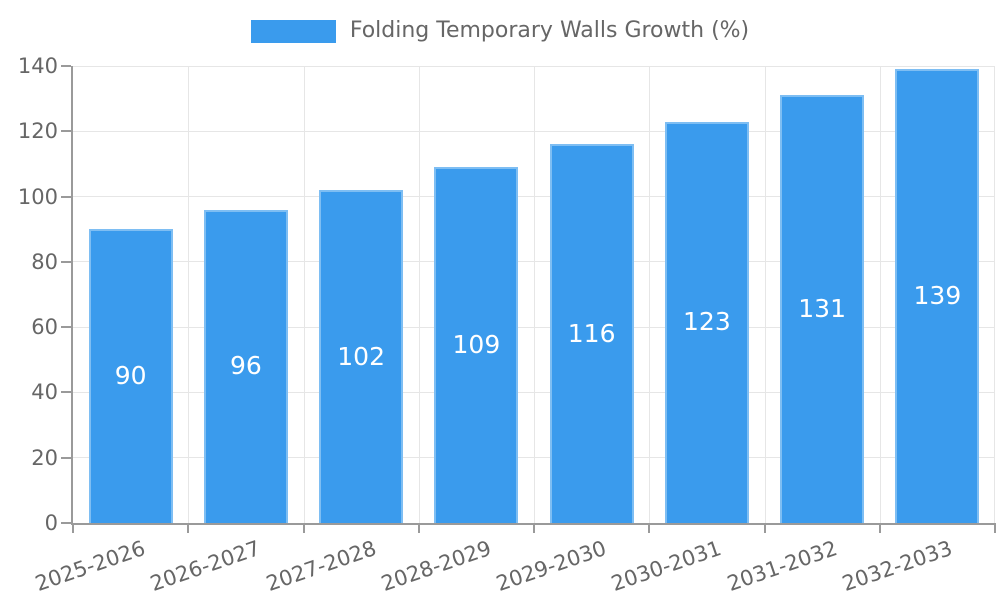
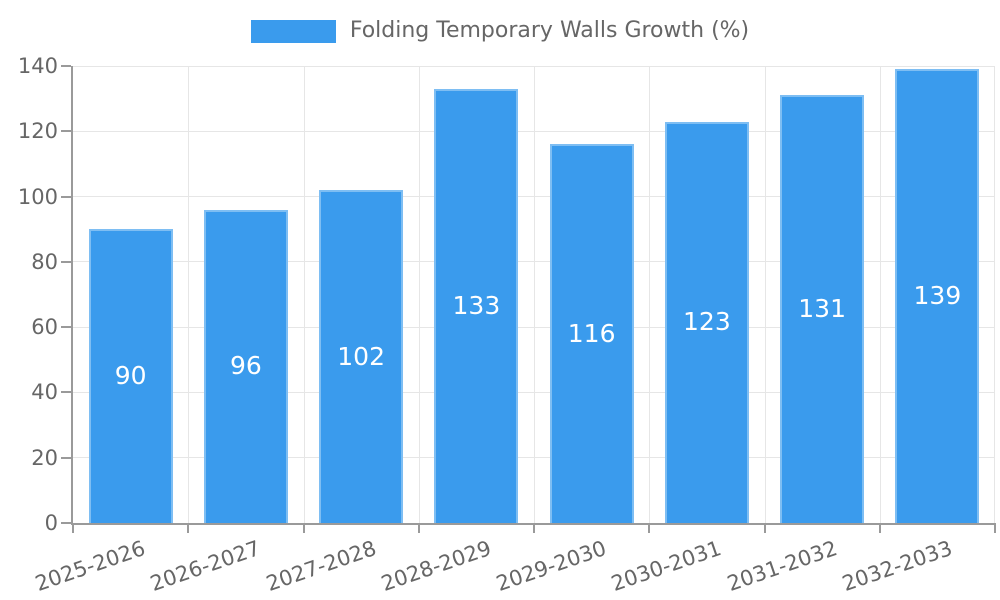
2028-2029: 109 -> 133
